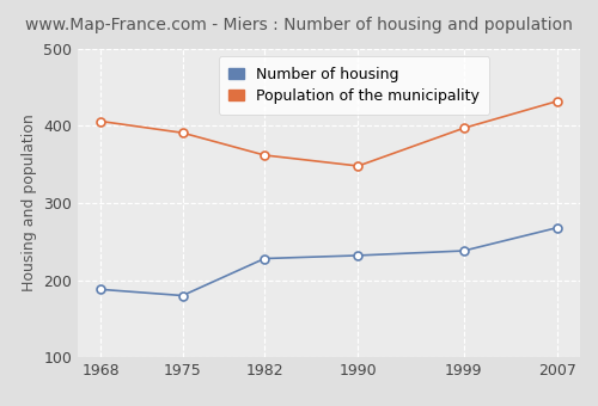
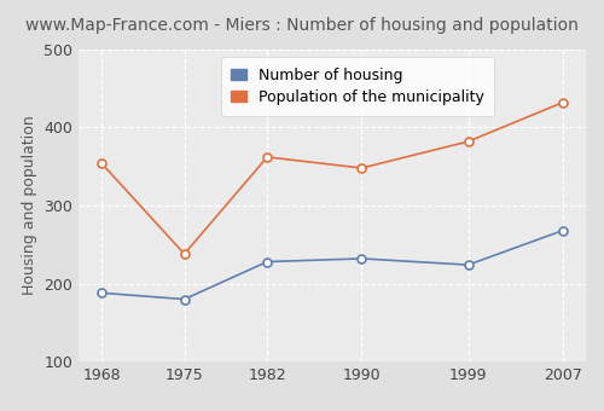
Population of the municipality/1968: 406 -> 354
Population of the municipality/1975: 391 -> 238
Number of housing/1999: 238 -> 224
Population of the municipality/1999: 397 -> 382
